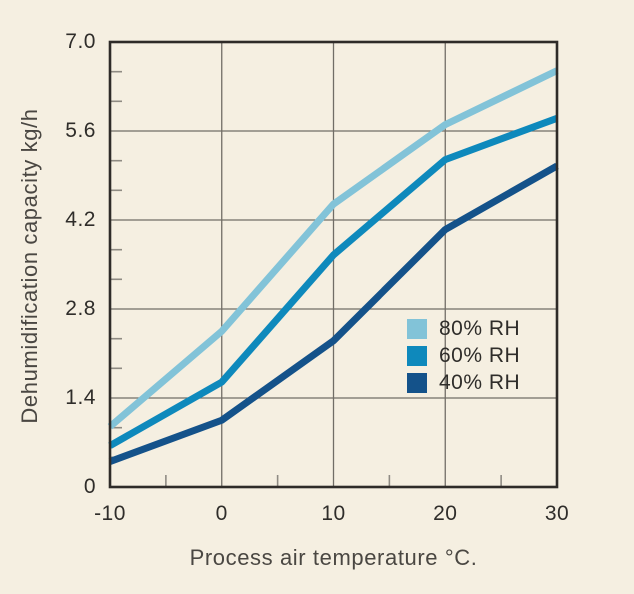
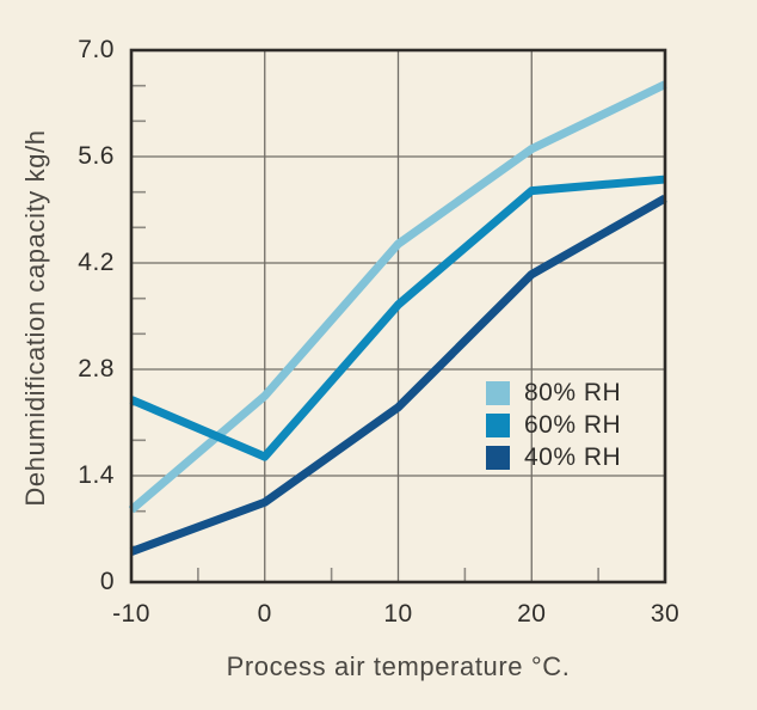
60% RH/-10: 0.7 -> 2.4
60% RH/30: 5.8 -> 5.3
